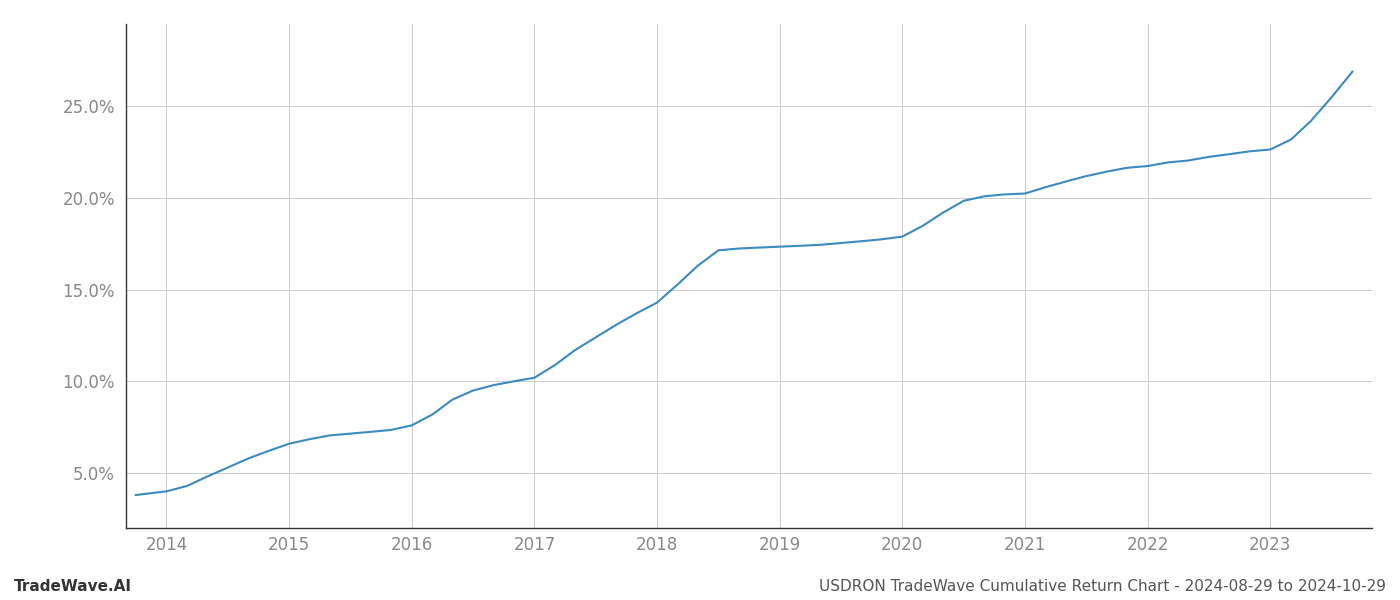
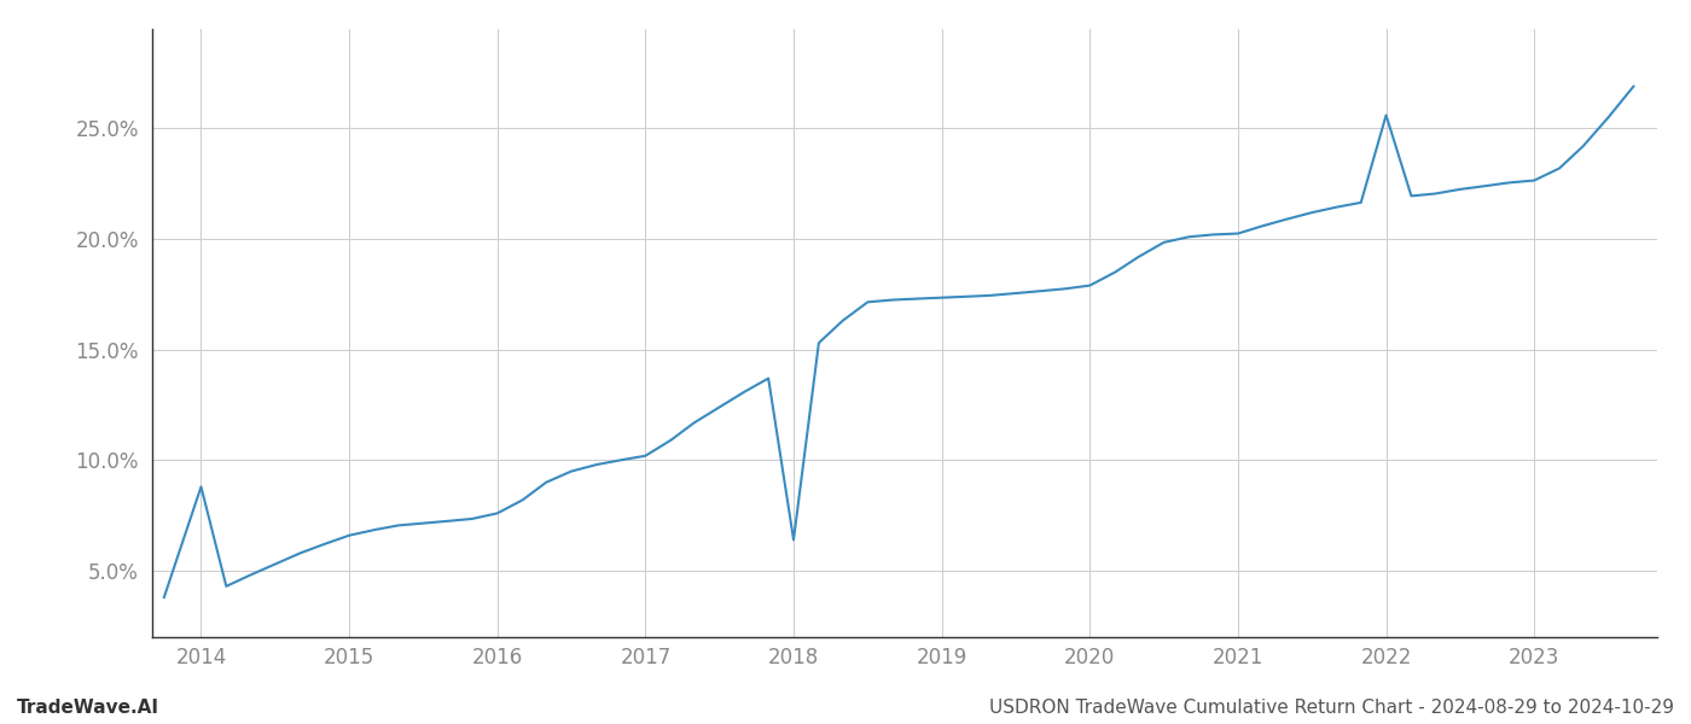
2014: 4.0% -> 8.8%
2018: 14.3% -> 6.4%
2022: 21.8% -> 25.6%
